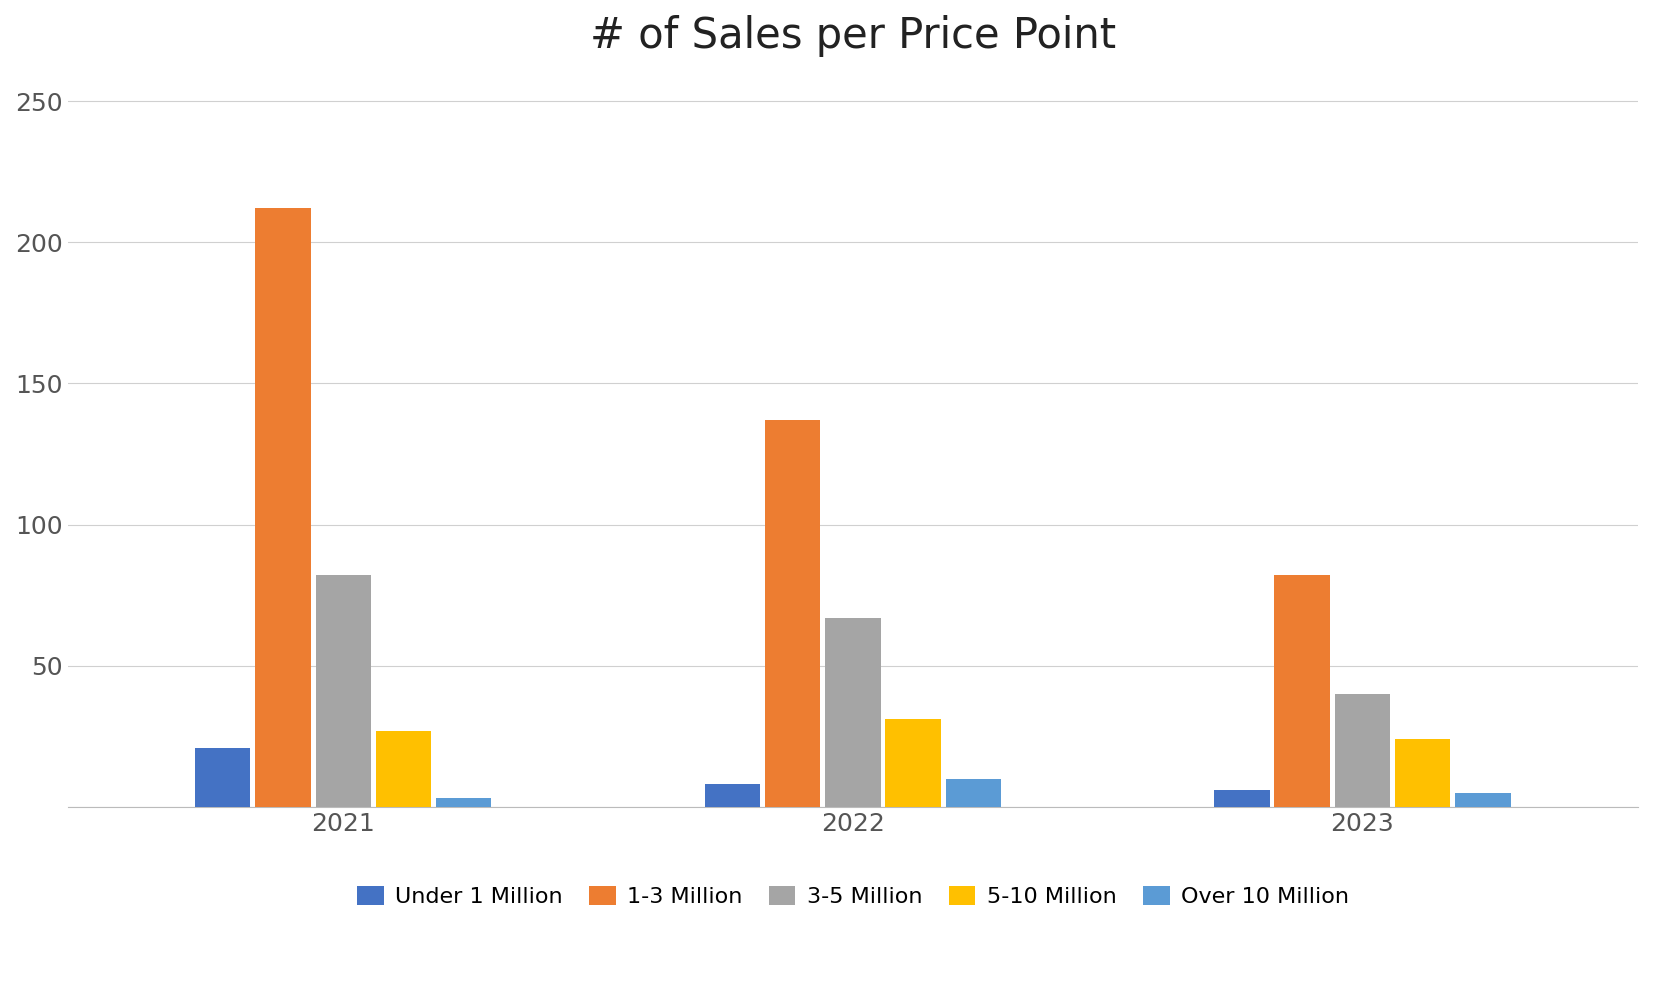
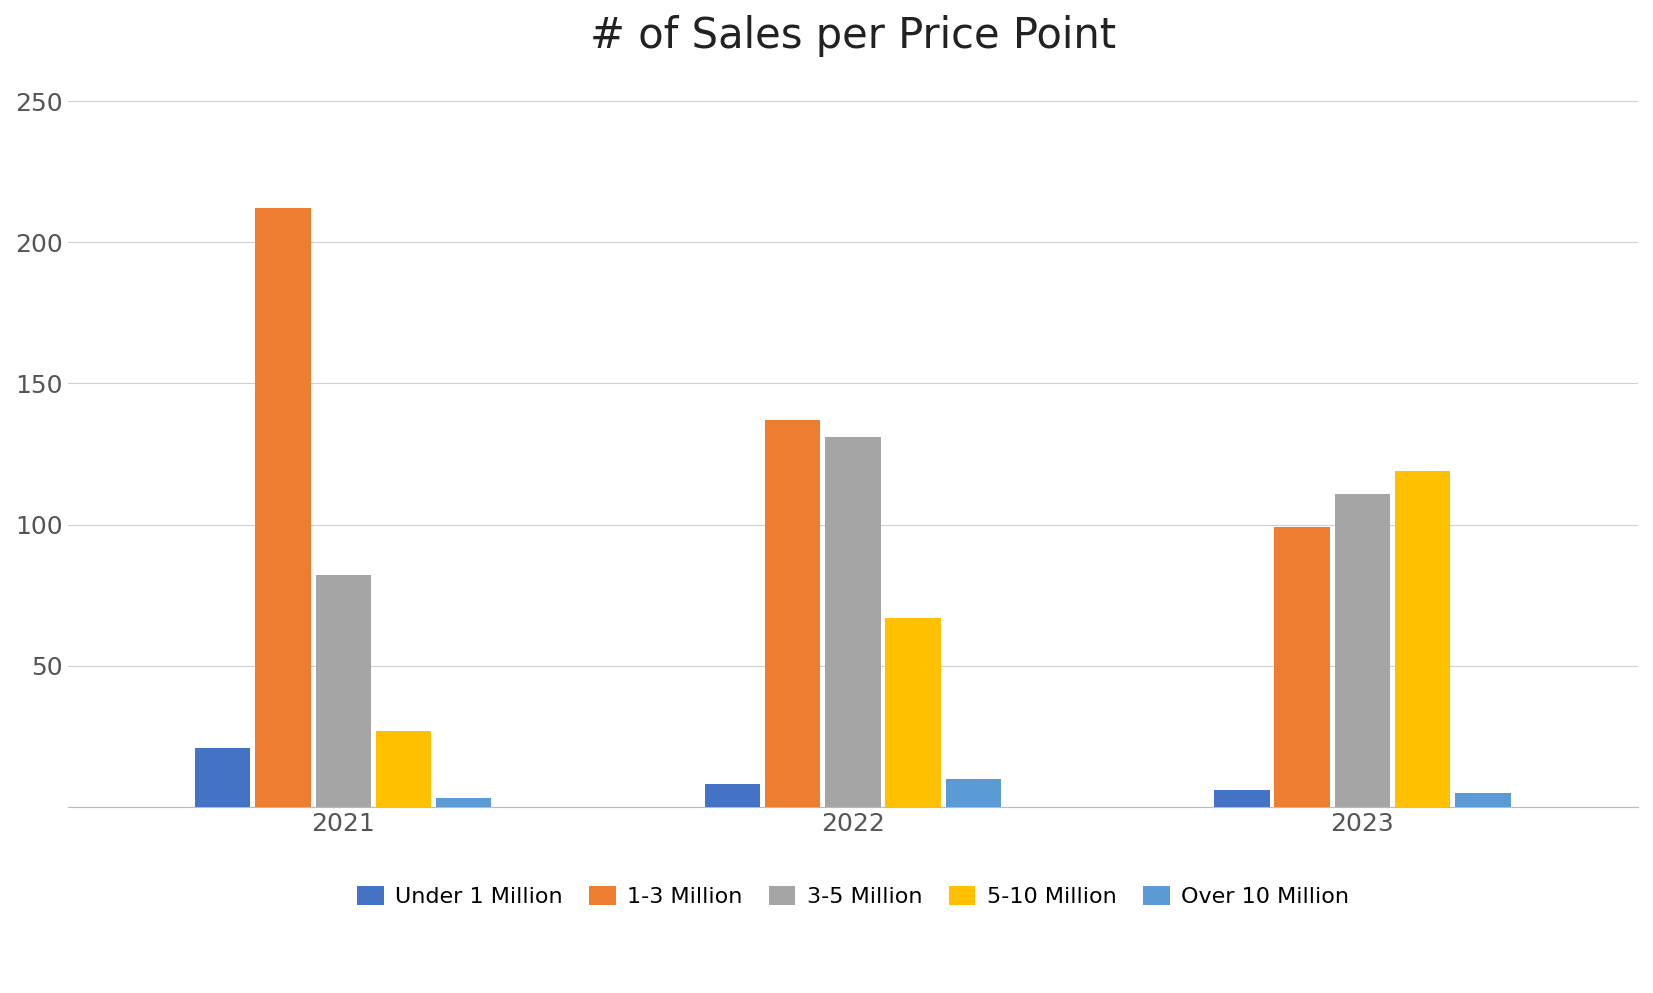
3-5 Million/2022: 67 -> 131
5-10 Million/2022: 31 -> 67
1-3 Million/2023: 82 -> 99
3-5 Million/2023: 40 -> 111
5-10 Million/2023: 24 -> 119
